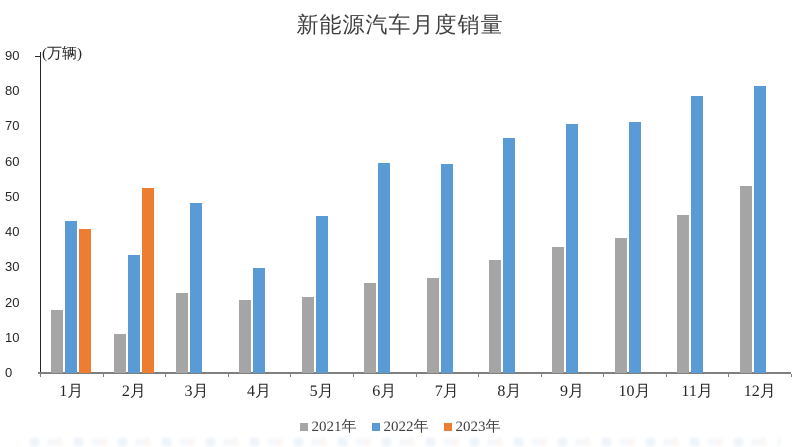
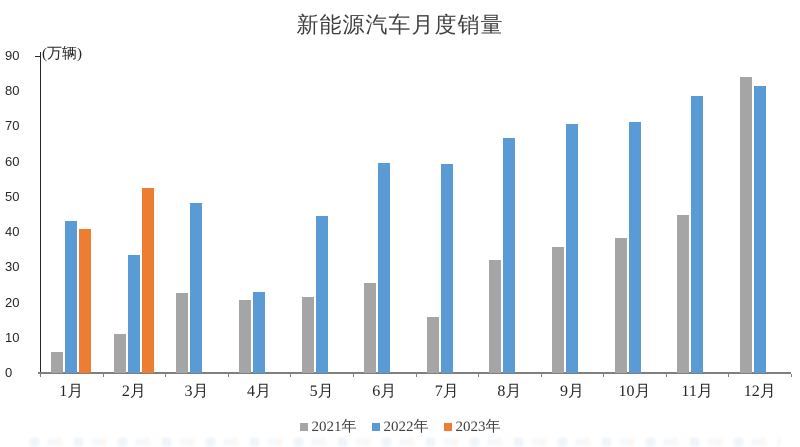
2021年/1月: 18 -> 6
2022年/4月: 30 -> 23
2021年/7月: 27 -> 16
2021年/12月: 53 -> 84
